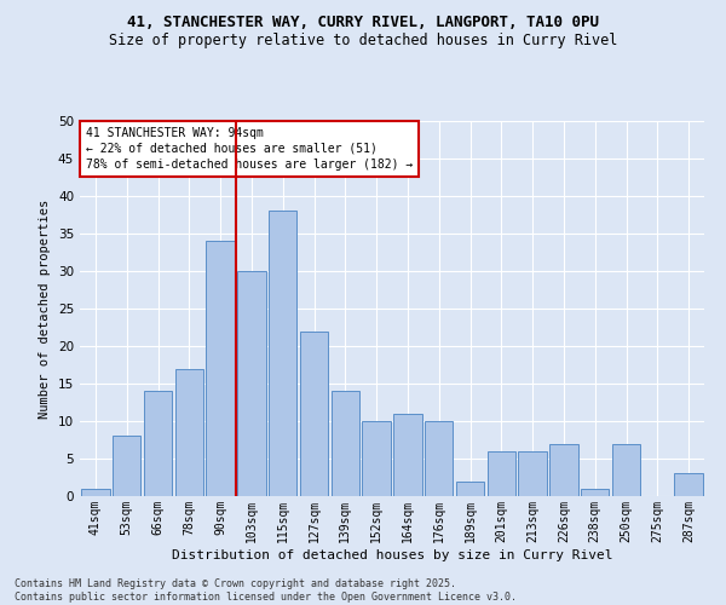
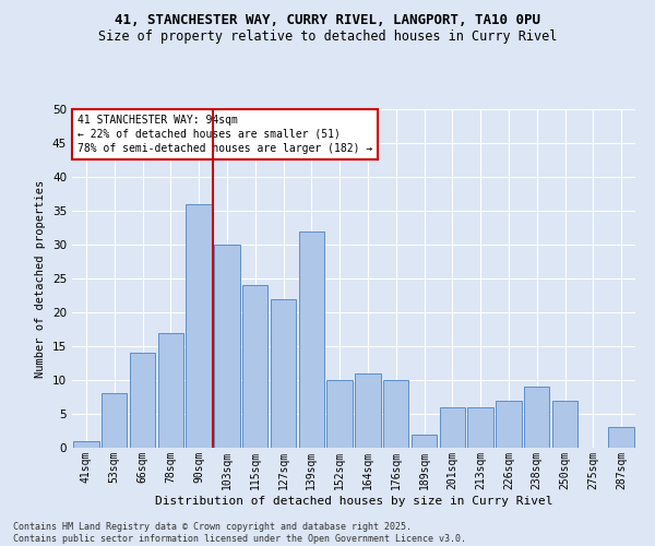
90sqm: 34 -> 36
115sqm: 38 -> 24
139sqm: 14 -> 32
238sqm: 1 -> 9
